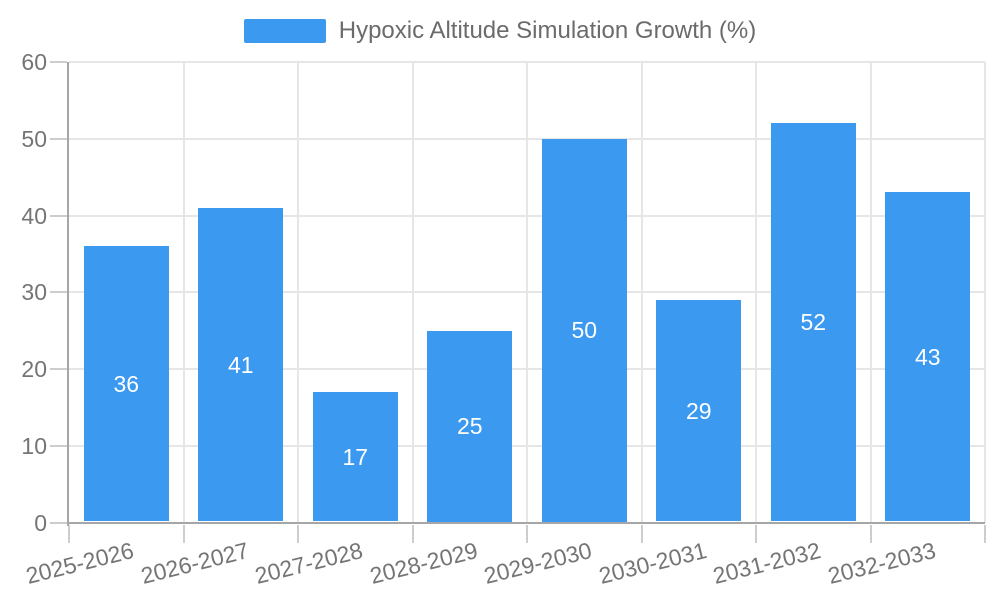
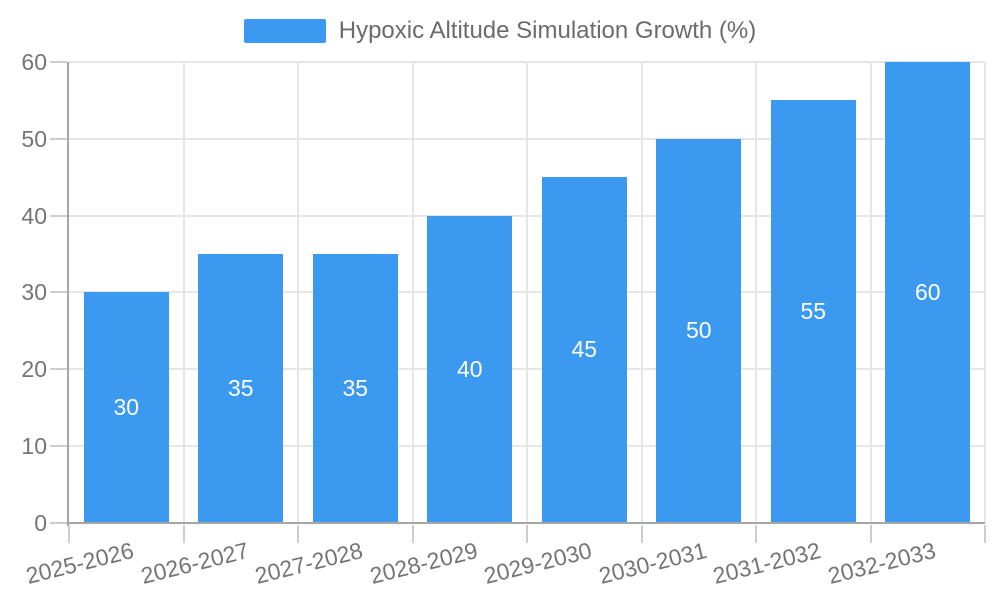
2025-2026: 36 -> 30
2026-2027: 41 -> 35
2027-2028: 17 -> 35
2028-2029: 25 -> 40
2029-2030: 50 -> 45
2030-2031: 29 -> 50
2031-2032: 52 -> 55
2032-2033: 43 -> 60
